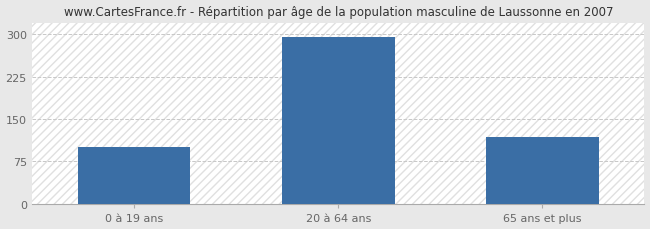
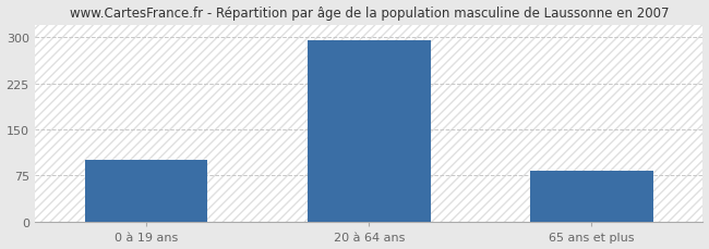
65 ans et plus: 118 -> 83
